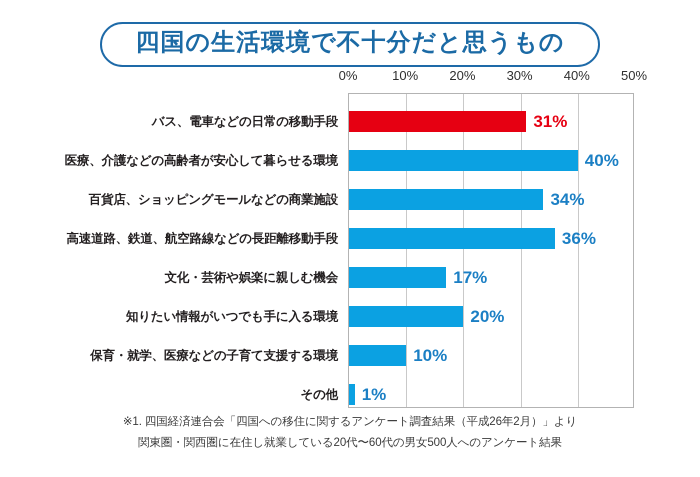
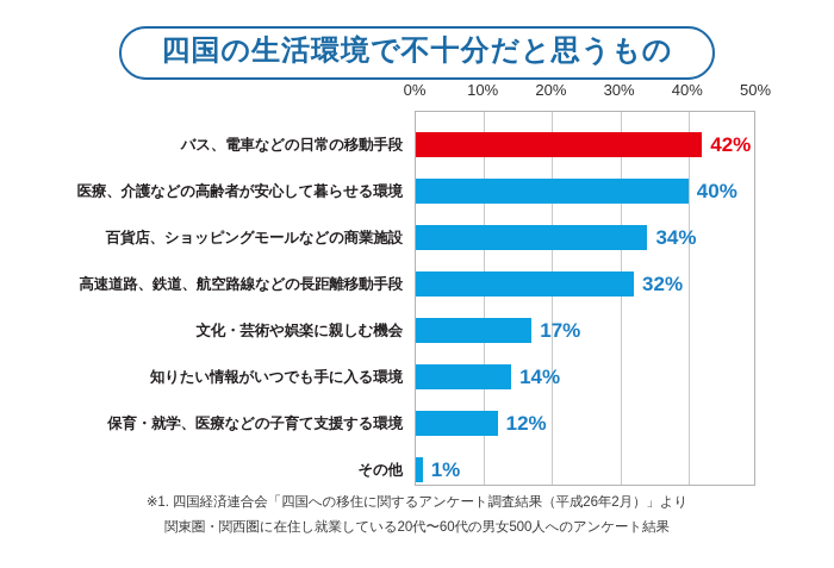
バス、電車などの日常の移動手段: 31% -> 42%
高速道路、鉄道、航空路線などの長距離移動手段: 36% -> 32%
知りたい情報がいつでも手に入る環境: 20% -> 14%
保育・就学、医療などの子育て支援する環境: 10% -> 12%
